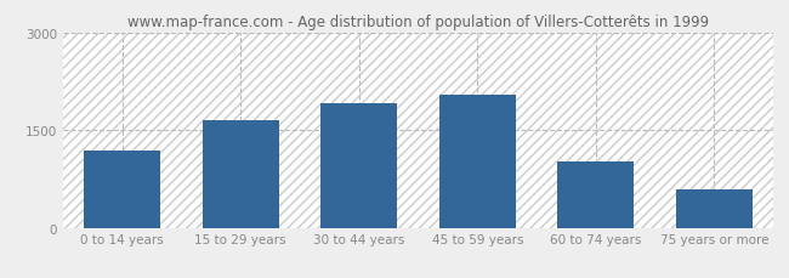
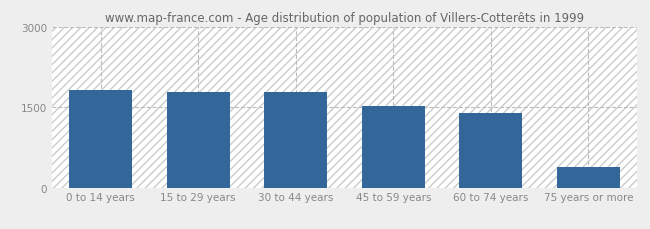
0 to 14 years: 1180 -> 1810
15 to 29 years: 1660 -> 1780
30 to 44 years: 1920 -> 1790
45 to 59 years: 2040 -> 1520
60 to 74 years: 1020 -> 1390
75 years or more: 580 -> 390
